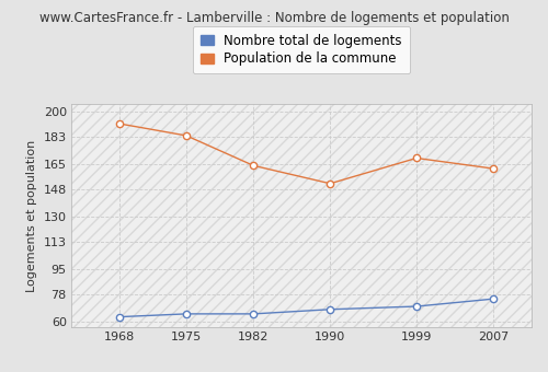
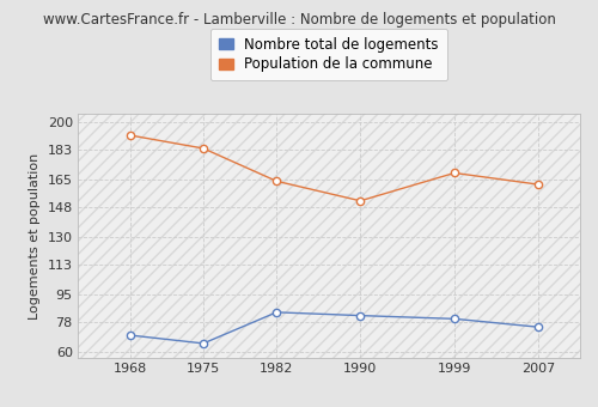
Nombre total de logements/1968: 63 -> 70
Nombre total de logements/1982: 65 -> 84
Nombre total de logements/1990: 68 -> 82
Nombre total de logements/1999: 70 -> 80
